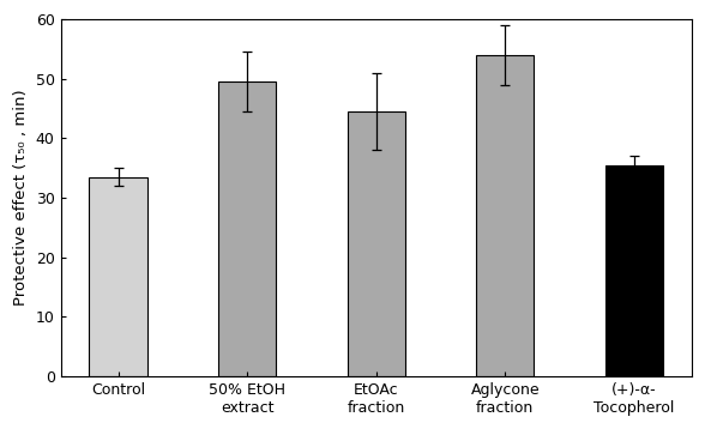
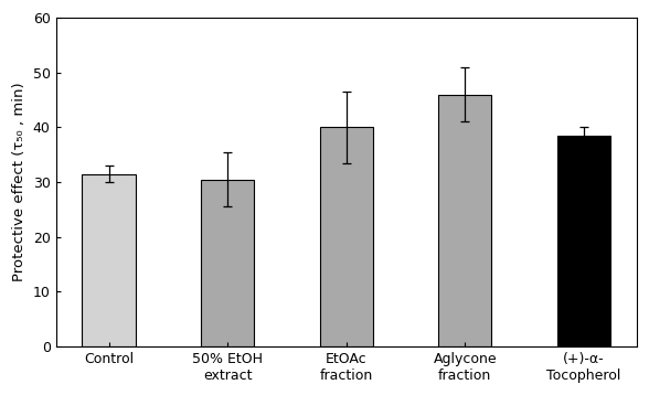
Control: 33.5 -> 31.5
50% EtOH extract: 49.5 -> 30.5
EtOAc fraction: 44.5 -> 40.0
Aglycone fraction: 54.0 -> 46.0
(+)-α- Tocopherol: 35.5 -> 38.5
